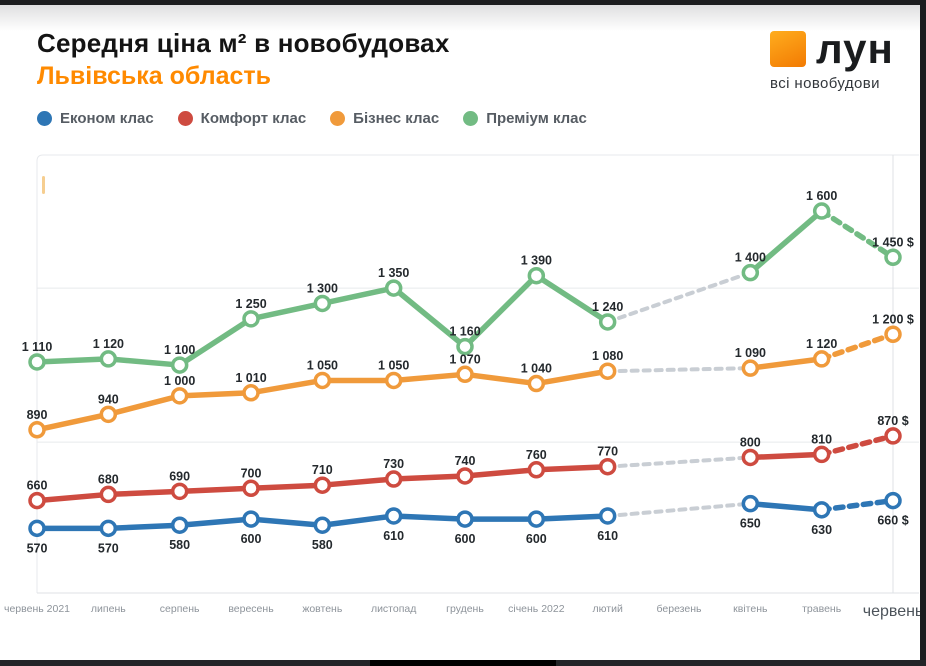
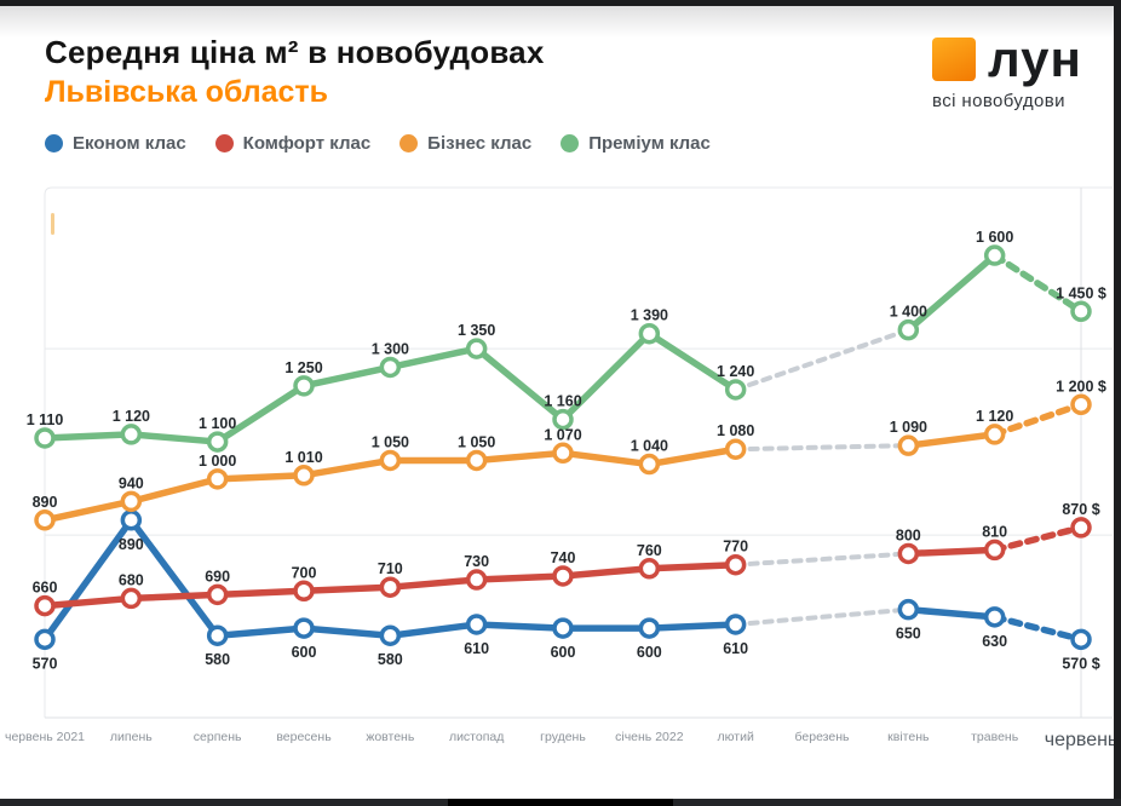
Економ клас/липень: 570 -> 890
Економ клас/червень: 660 -> 570
